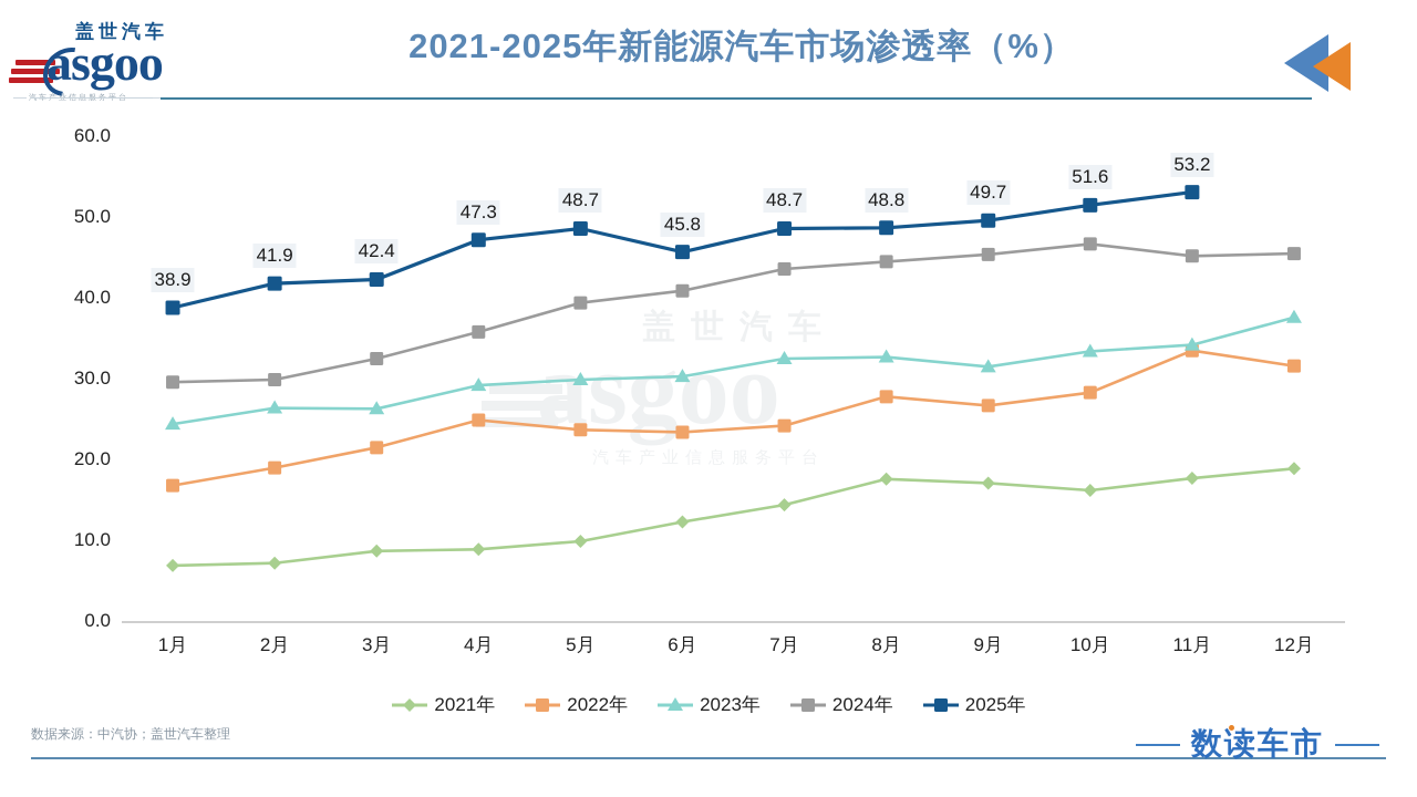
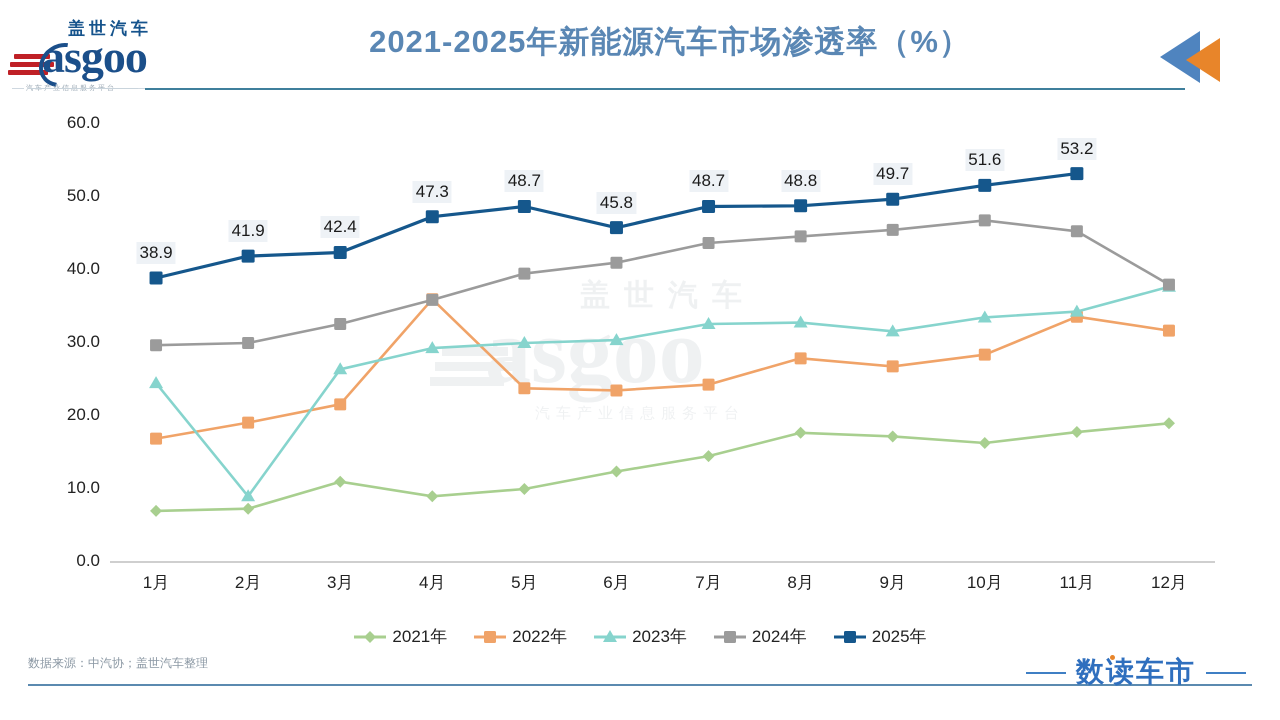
2023年/2月: 26 -> 9
2021年/3月: 9 -> 11
2022年/4月: 25 -> 36
2024年/12月: 46 -> 38
